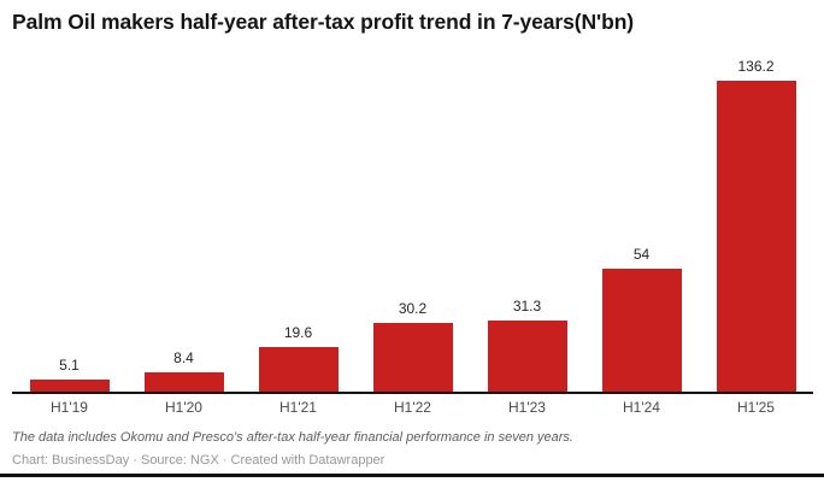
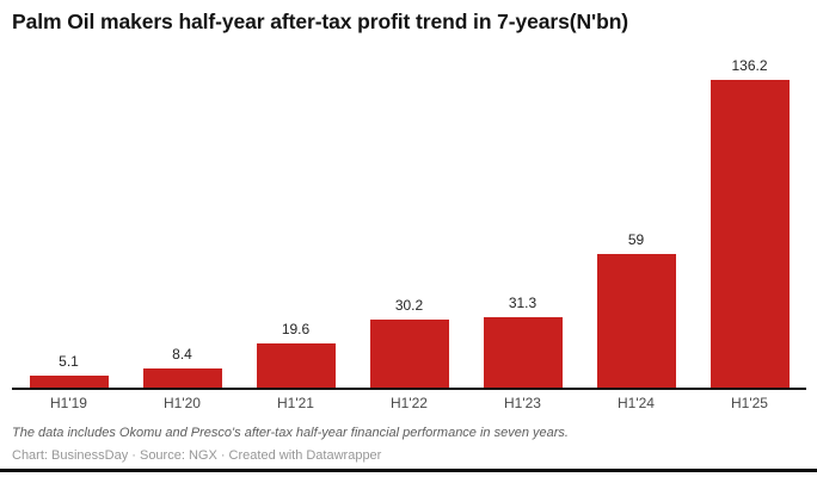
H1'24: 54 -> 59
